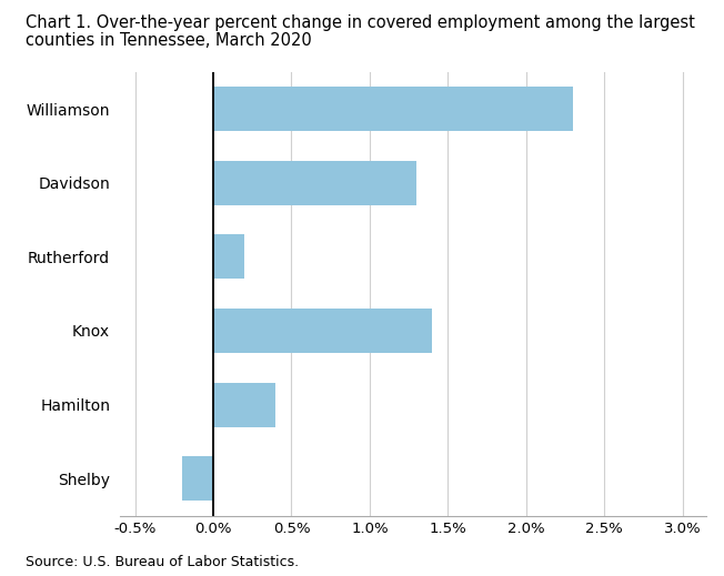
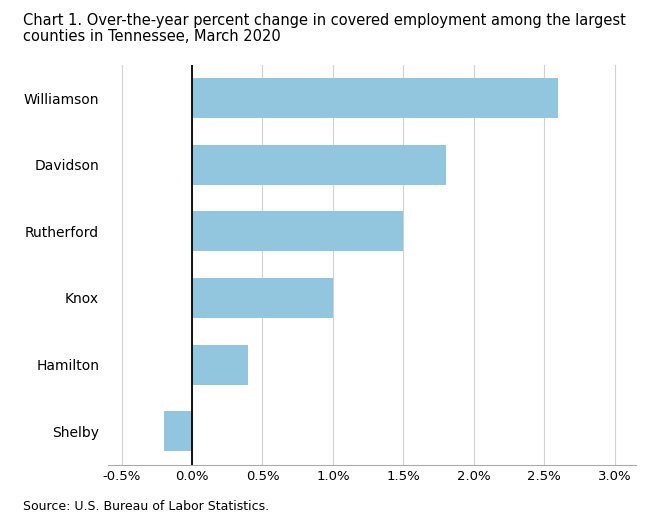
Williamson: 2.3% -> 2.6%
Davidson: 1.3% -> 1.8%
Rutherford: 0.2% -> 1.5%
Knox: 1.4% -> 1.0%
